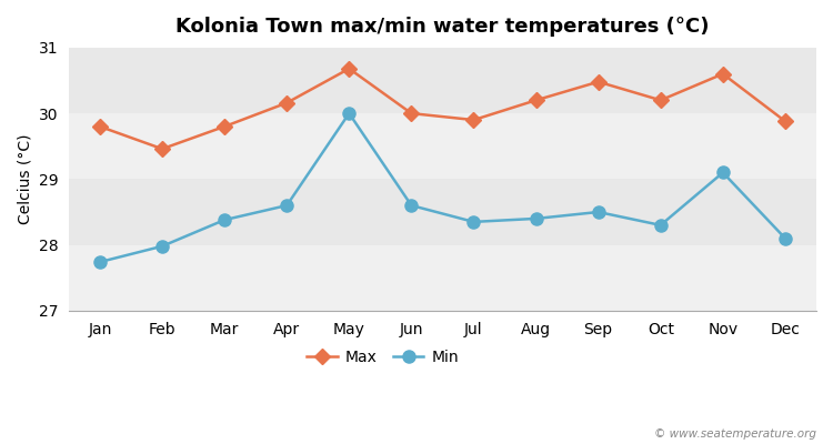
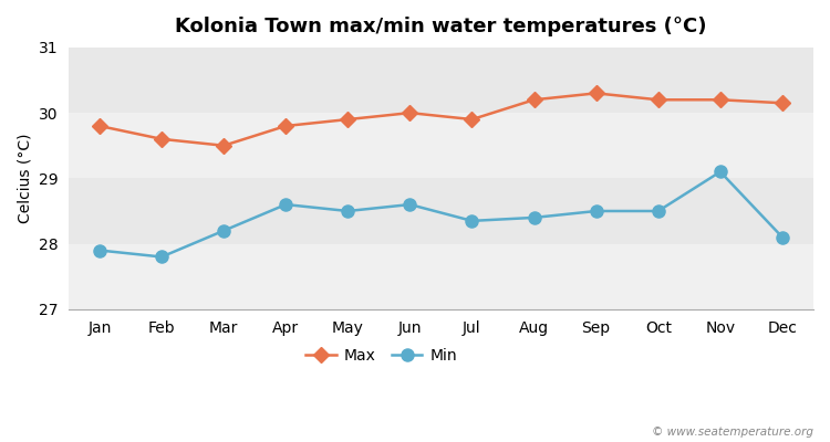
Min/Jan: 27.74 -> 27.90
Max/Feb: 29.46 -> 29.60
Min/Feb: 27.98 -> 27.80
Max/Mar: 29.80 -> 29.50
Min/Mar: 28.38 -> 28.20
Max/Apr: 30.16 -> 29.80
Max/May: 30.68 -> 29.90
Min/May: 30.00 -> 28.50
Max/Sep: 30.48 -> 30.30
Min/Oct: 28.30 -> 28.50
Max/Nov: 30.60 -> 30.20
Max/Dec: 29.88 -> 30.15
